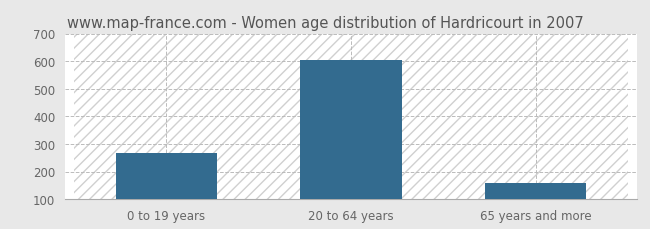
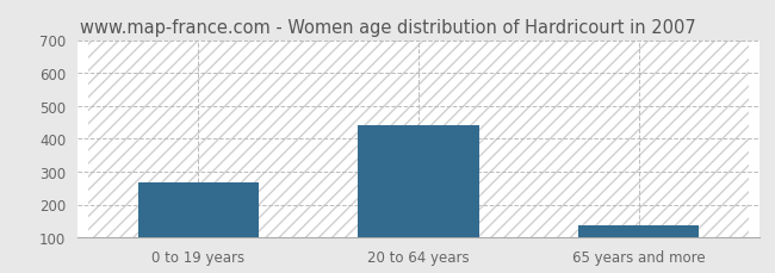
20 to 64 years: 604 -> 440
65 years and more: 160 -> 135
